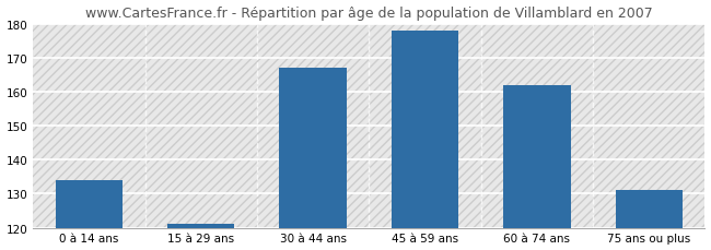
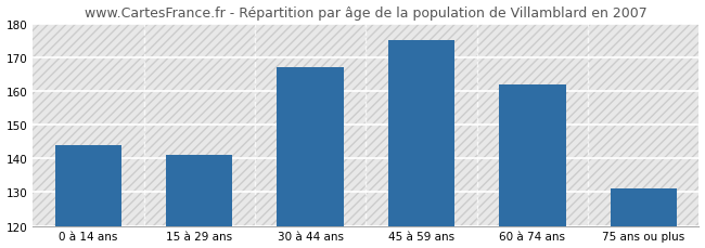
0 à 14 ans: 134 -> 144
15 à 29 ans: 121 -> 141
45 à 59 ans: 178 -> 175
